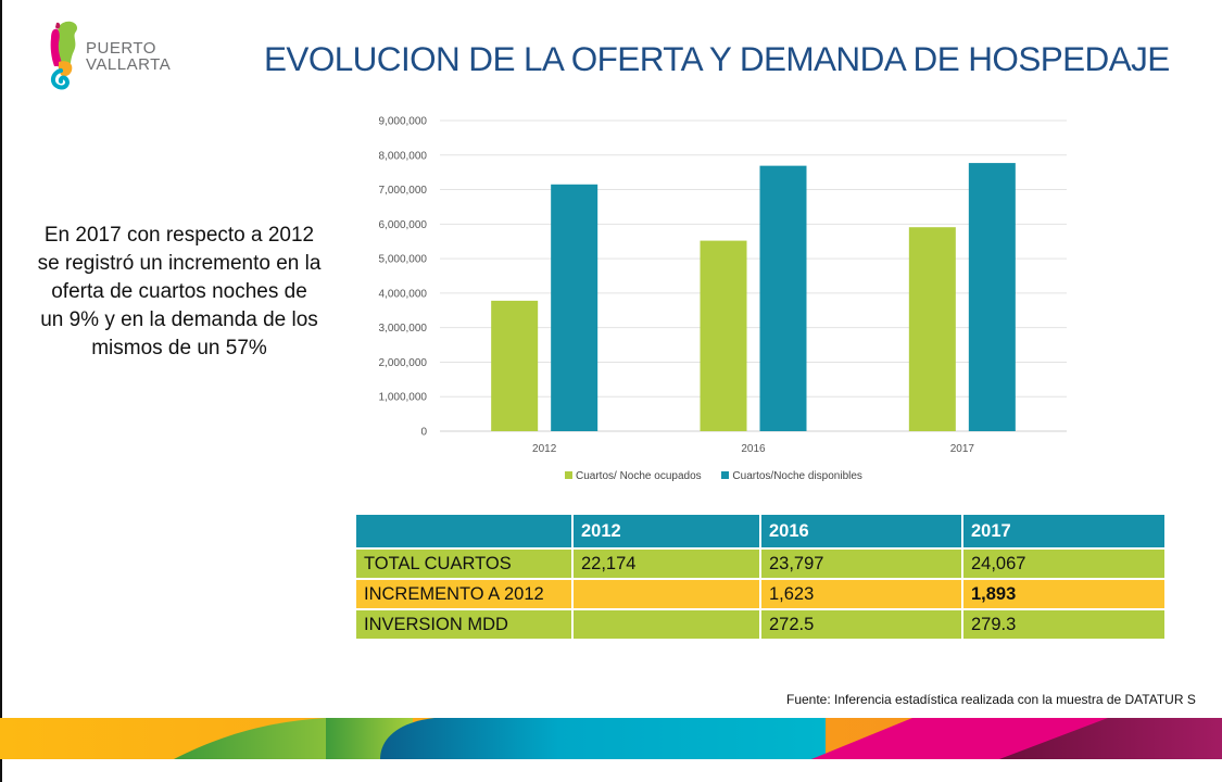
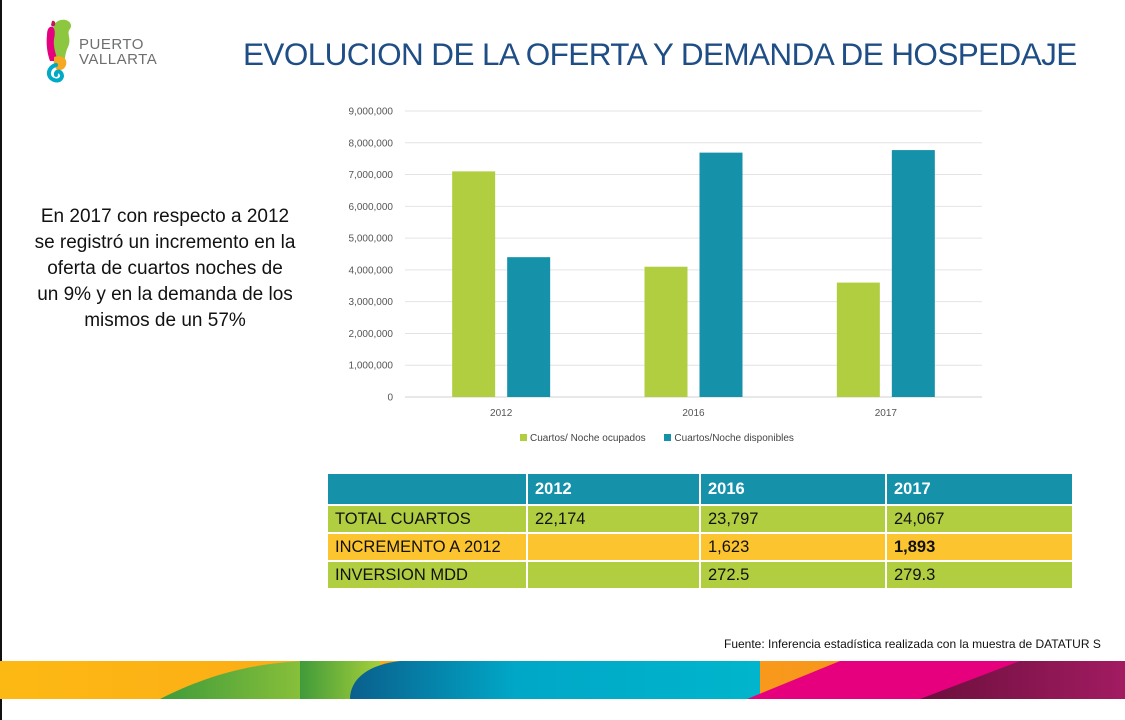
Cuartos/ Noche ocupados/2012: 3800000 -> 7100000
Cuartos/Noche disponibles/2012: 7200000 -> 4400000
Cuartos/ Noche ocupados/2016: 5500000 -> 4100000
Cuartos/ Noche ocupados/2017: 5900000 -> 3600000
